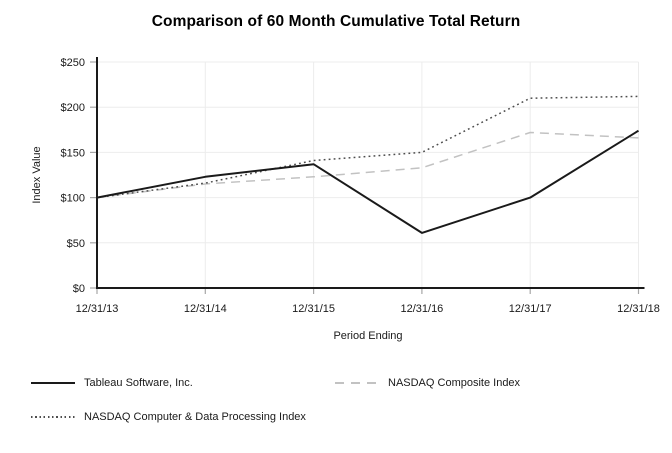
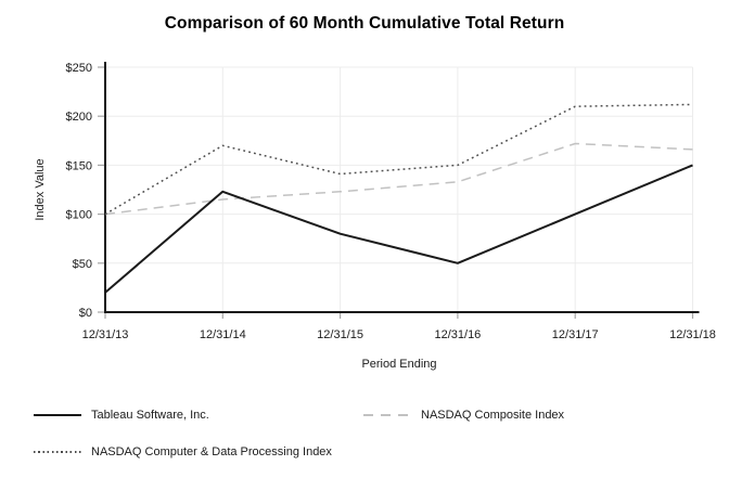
Tableau Software, Inc./12/31/13: $100 -> $20
NASDAQ Computer & Data Processing Index/12/31/14: $120 -> $170
Tableau Software, Inc./12/31/15: $140 -> $80
Tableau Software, Inc./12/31/16: $60 -> $50
Tableau Software, Inc./12/31/18: $170 -> $150
